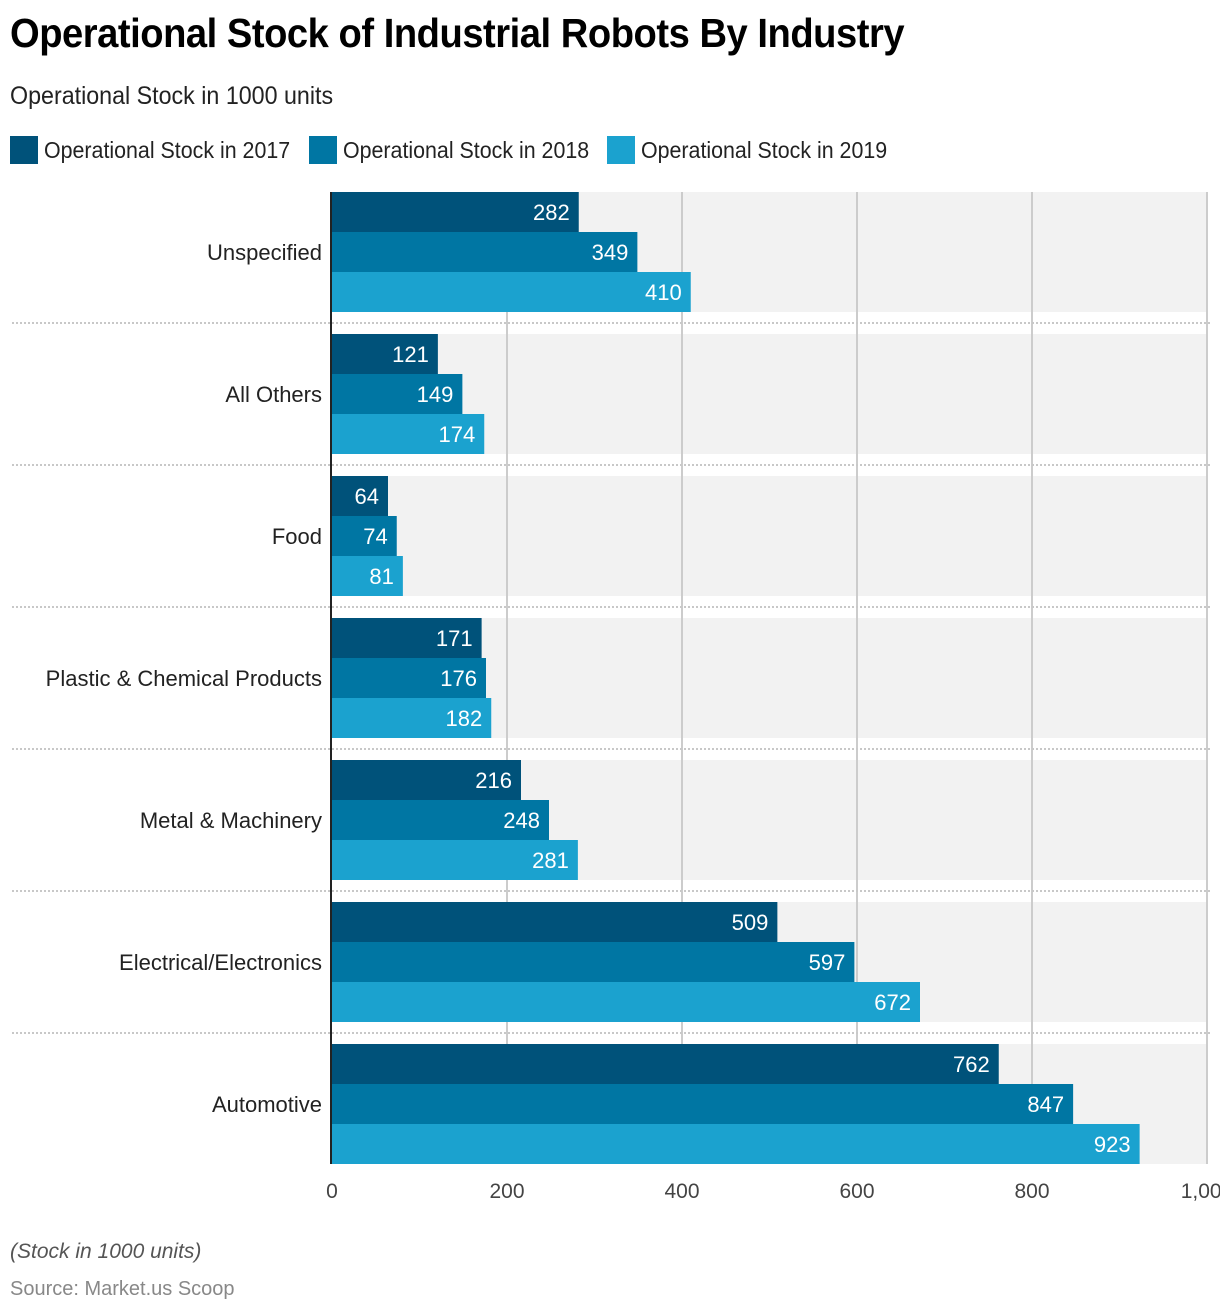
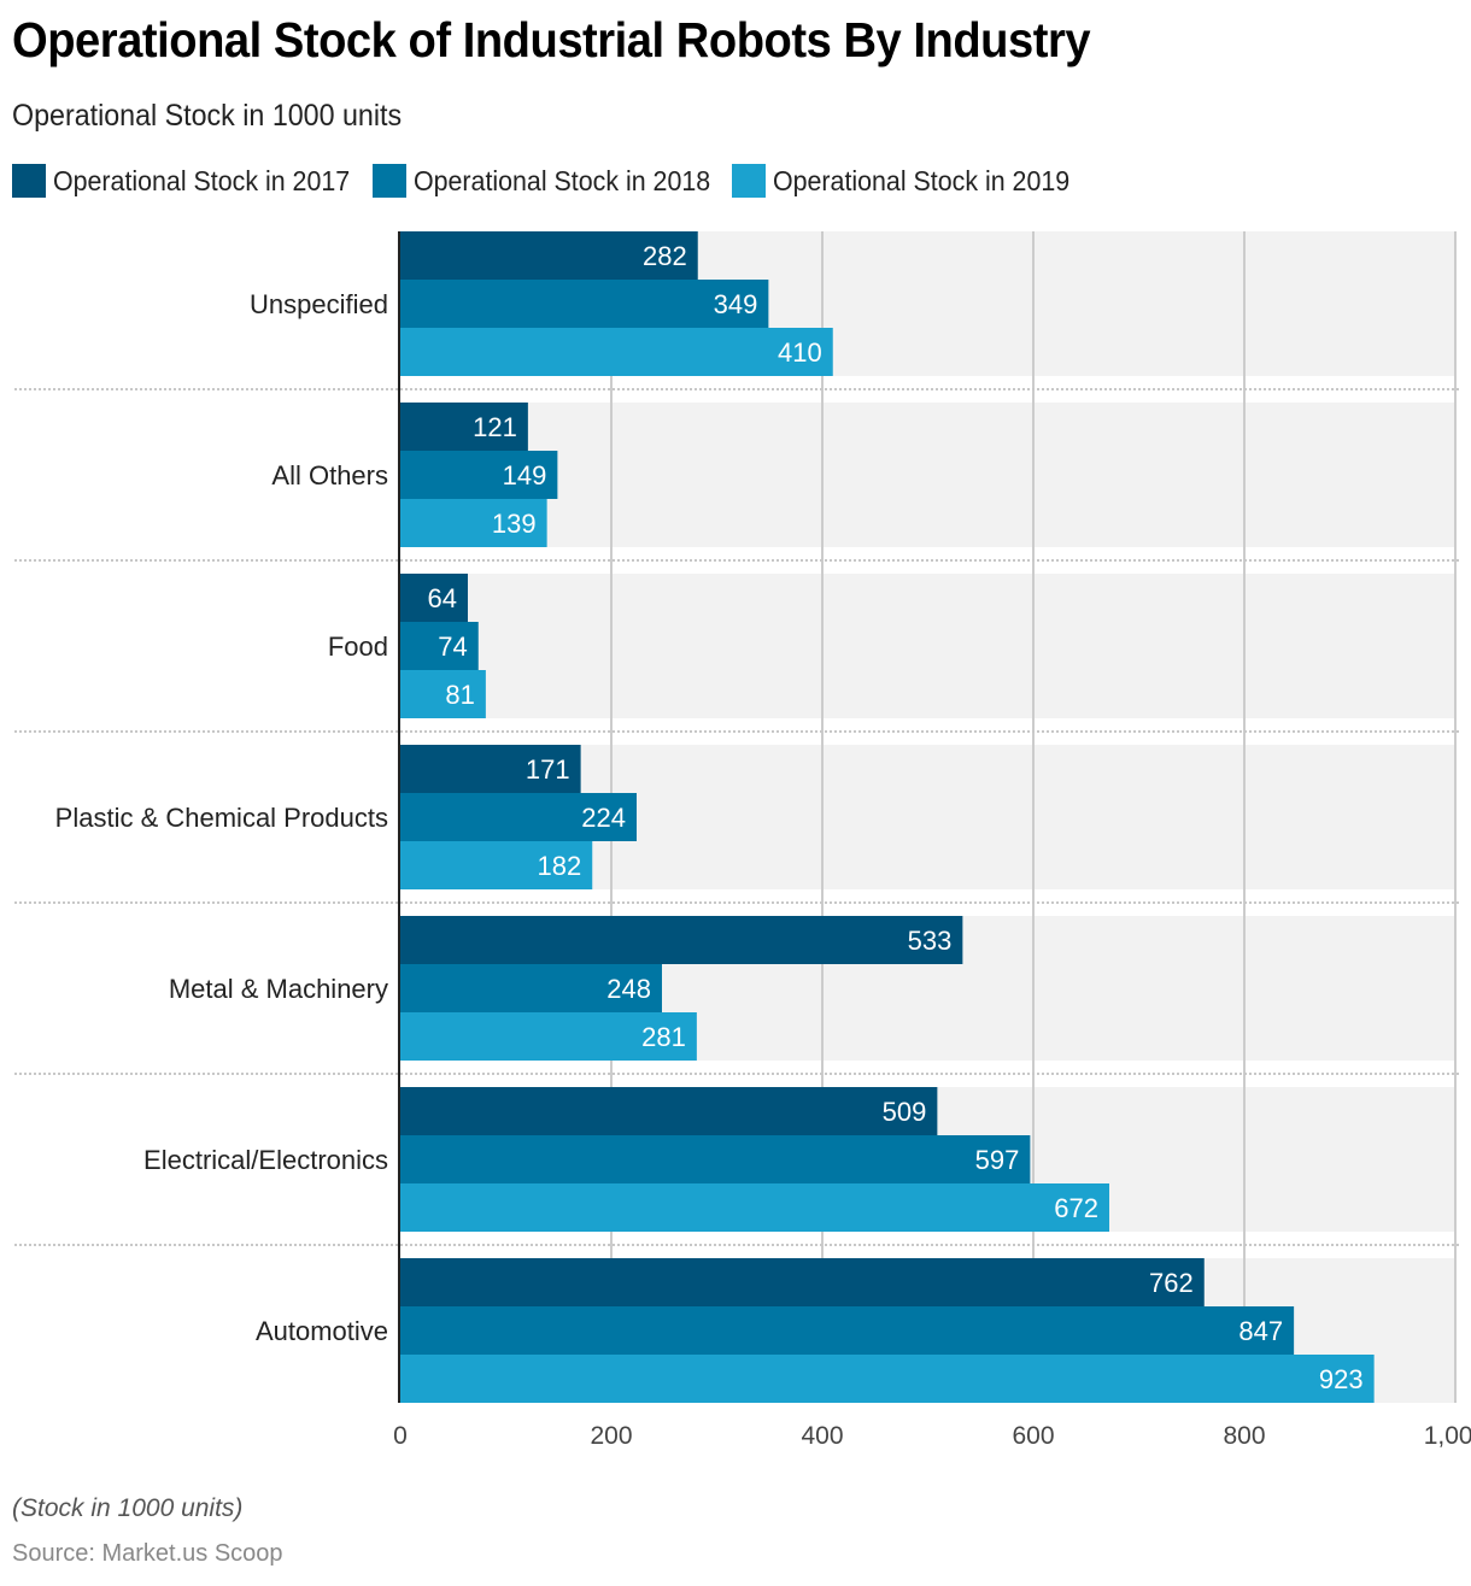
Operational Stock in 2019/All Others: 174 -> 139
Operational Stock in 2018/Plastic & Chemical Products: 176 -> 224
Operational Stock in 2017/Metal & Machinery: 216 -> 533
